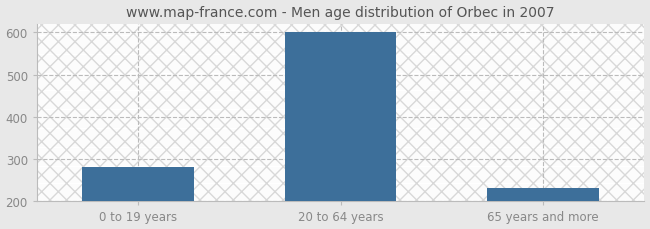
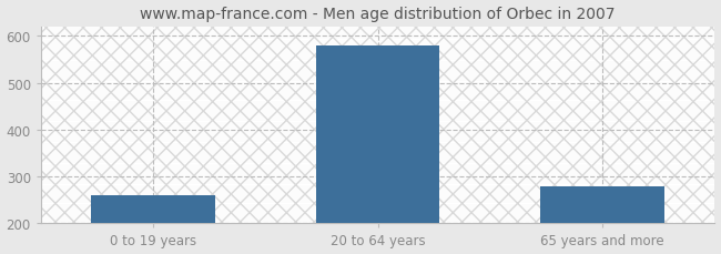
0 to 19 years: 281 -> 260
20 to 64 years: 601 -> 580
65 years and more: 232 -> 280
